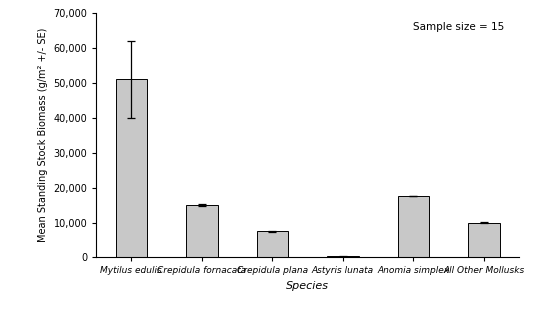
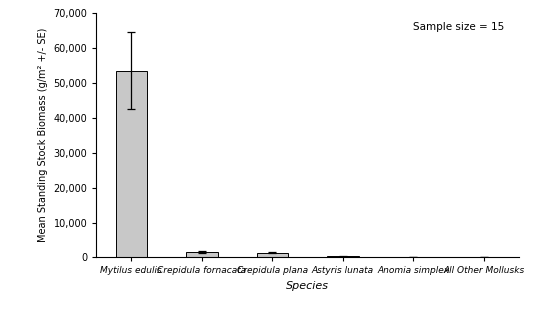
Mytilus edulis: 51,000 -> 53,500
Crepidula fornacata: 15,000 -> 1,500
Crepidula plana: 7,500 -> 1,400
Anomia simplex: 17,500 -> 0
All Other Mollusks: 10,000 -> 0
